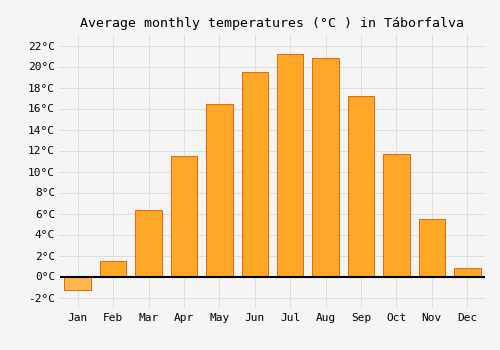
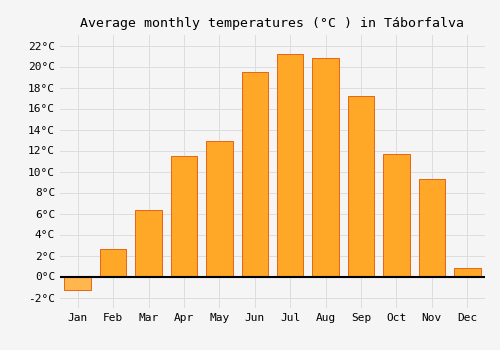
Feb: 1.5°C -> 2.6°C
May: 16.4°C -> 12.9°C
Nov: 5.5°C -> 9.3°C
